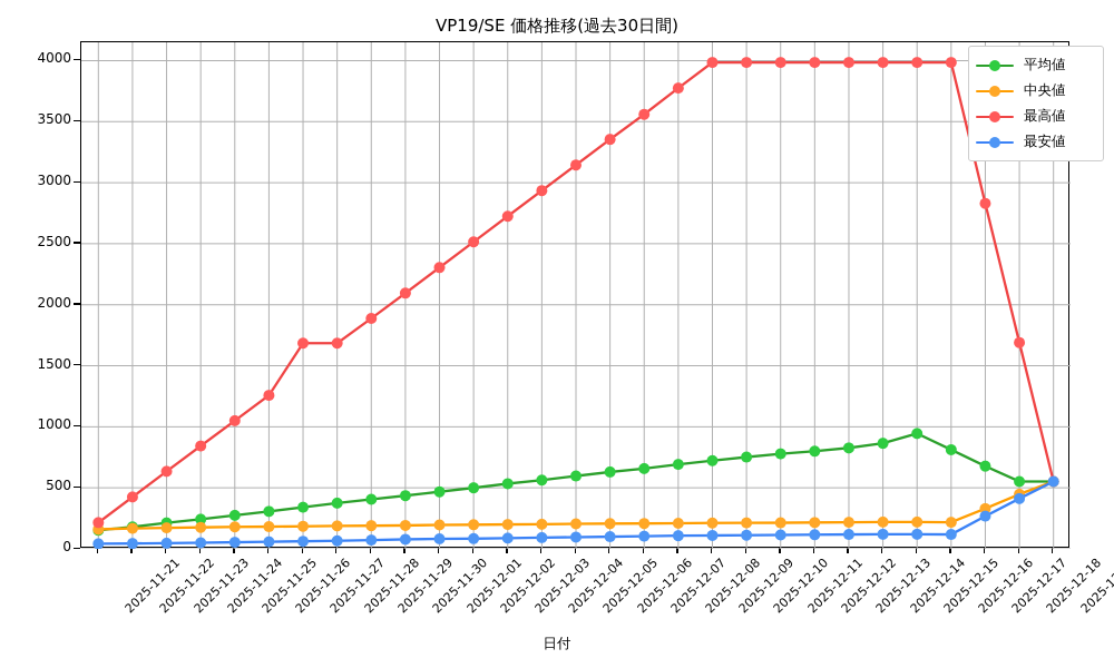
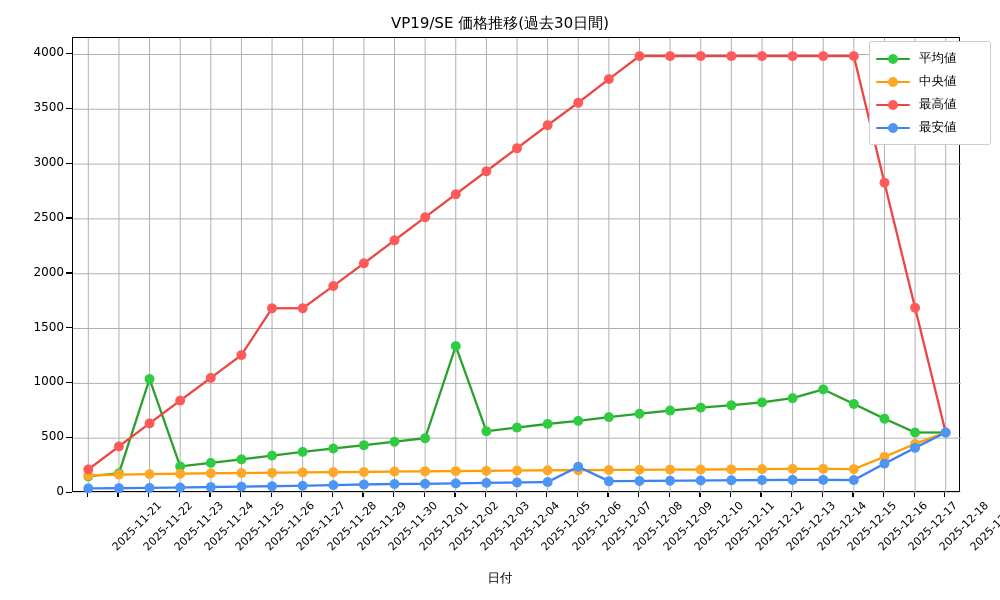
平均値/2025-11-23: 210 -> 1040
平均値/2025-12-03: 530 -> 1340
最安値/2025-12-07: 100 -> 240
